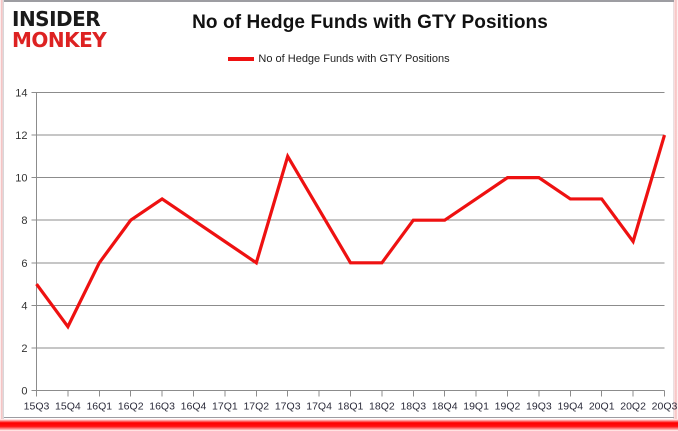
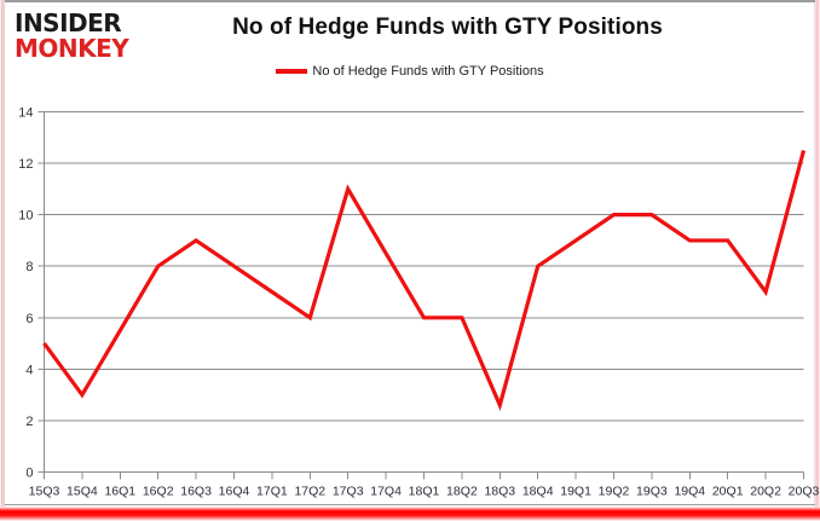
16Q1: 6.0 -> 5.5
18Q3: 8.0 -> 2.6
20Q3: 12.0 -> 12.5
